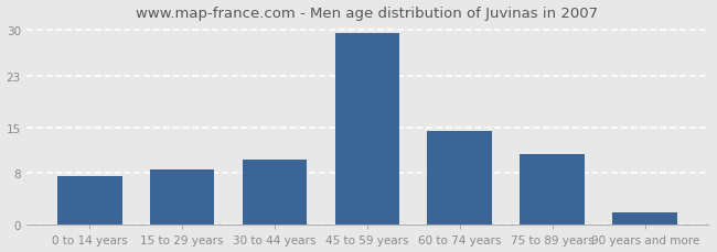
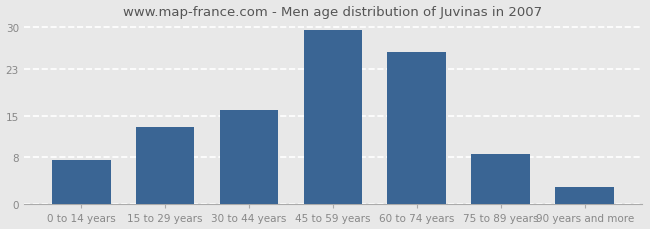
15 to 29 years: 8.5 -> 13.2
30 to 44 years: 10.0 -> 16.0
60 to 74 years: 14.5 -> 25.8
75 to 89 years: 11.0 -> 8.6
90 years and more: 2.0 -> 3.0
